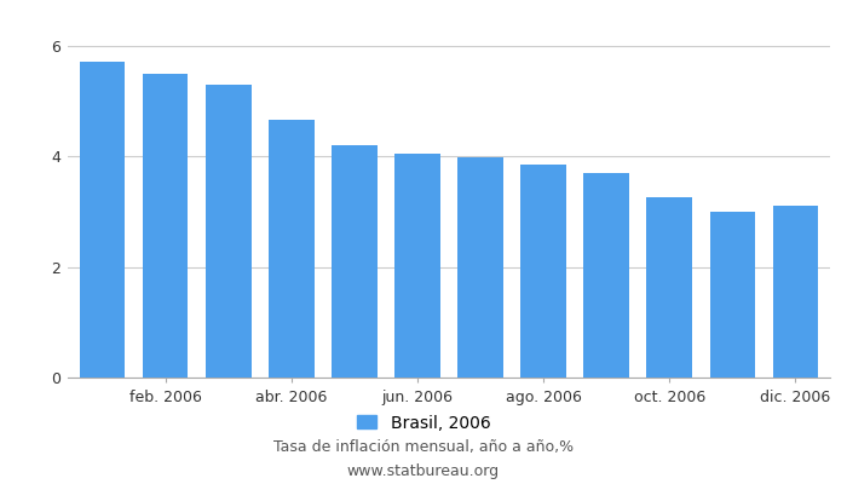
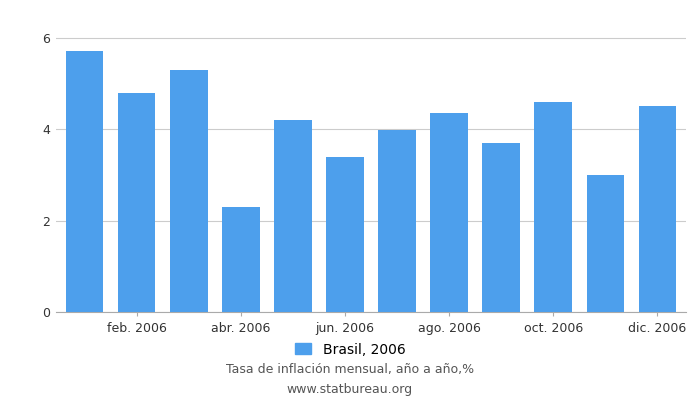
feb. 2006: 5.49 -> 4.80
abr. 2006: 4.65 -> 2.30
jun. 2006: 4.05 -> 3.40
ago. 2006: 3.84 -> 4.35
oct. 2006: 3.25 -> 4.60
dic. 2006: 3.10 -> 4.50
